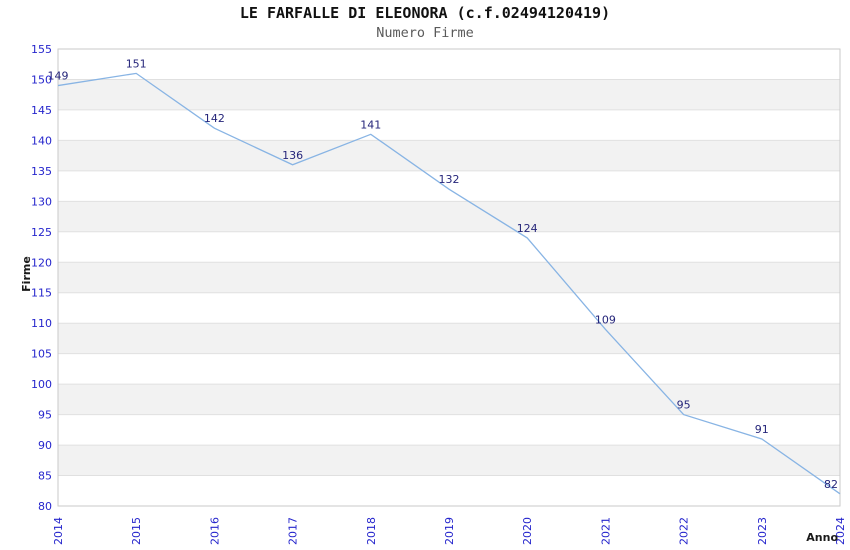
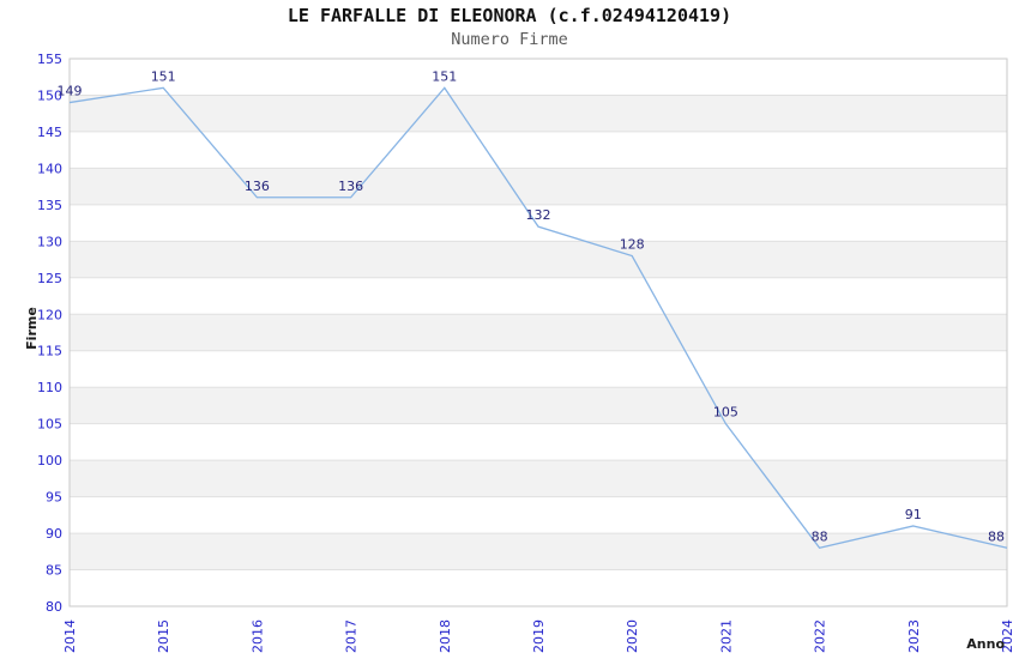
2016: 142 -> 136
2018: 141 -> 151
2020: 124 -> 128
2021: 109 -> 105
2022: 95 -> 88
2024: 82 -> 88
